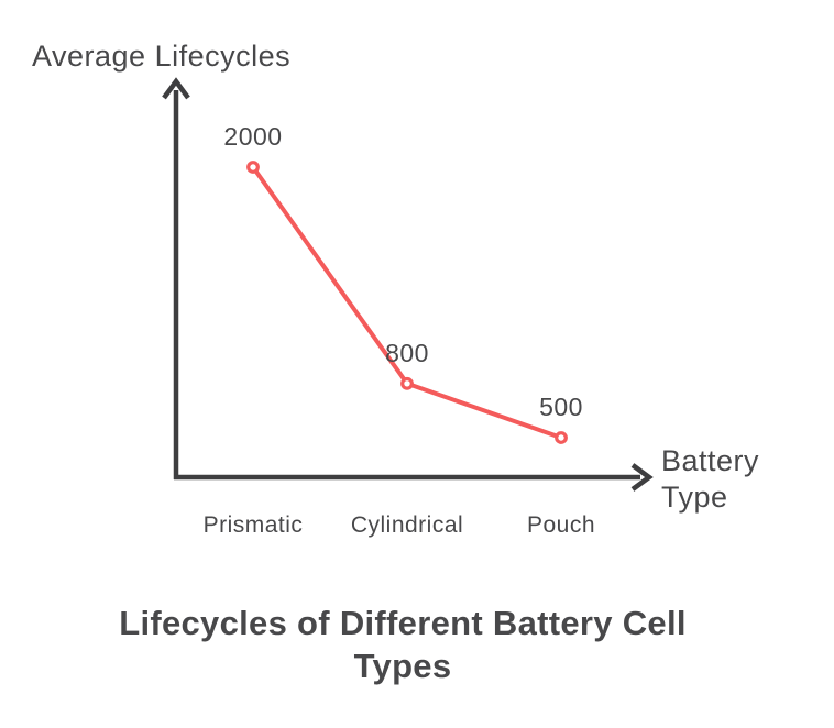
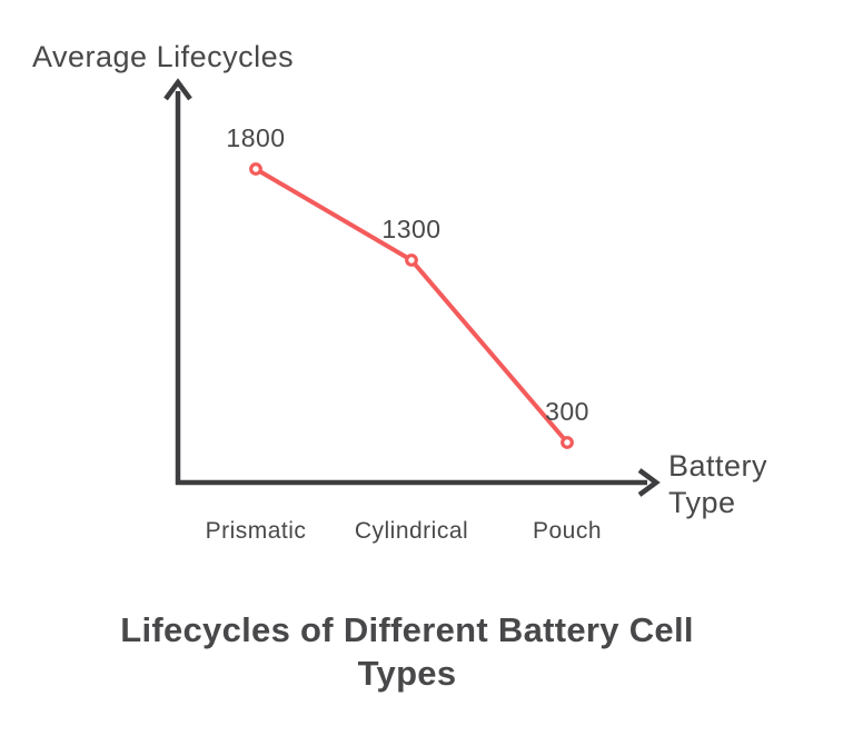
Prismatic: 2000 -> 1800
Cylindrical: 800 -> 1300
Pouch: 500 -> 300
